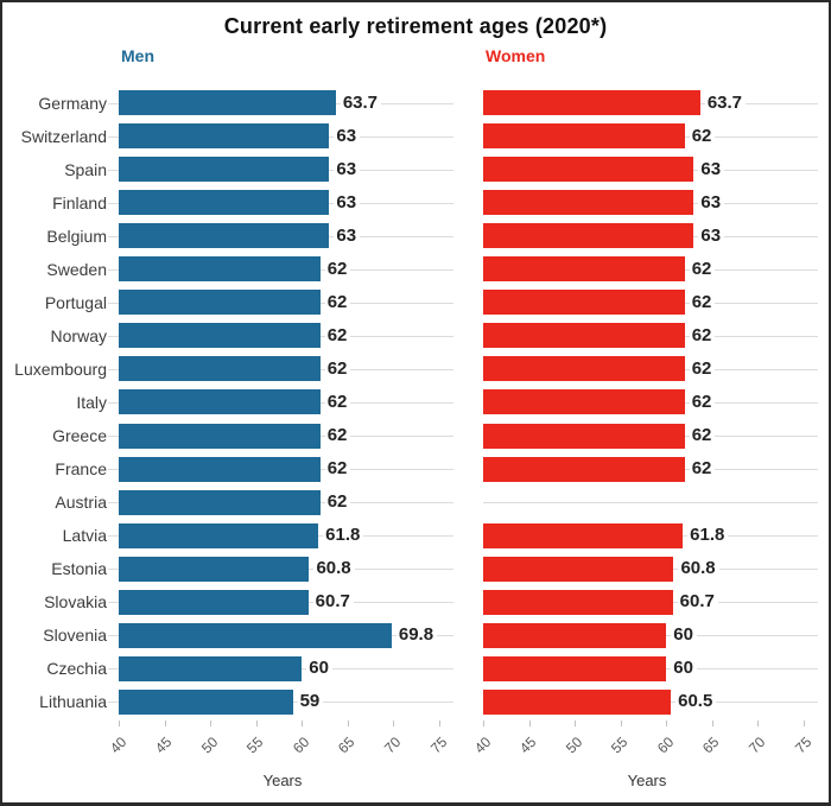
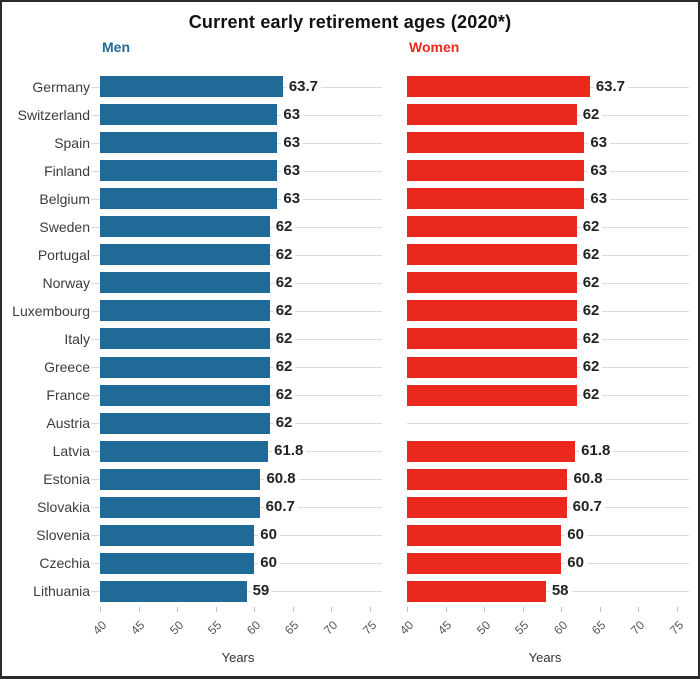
Men/Slovenia: 69.8 -> 60
Women/Lithuania: 60.5 -> 58
